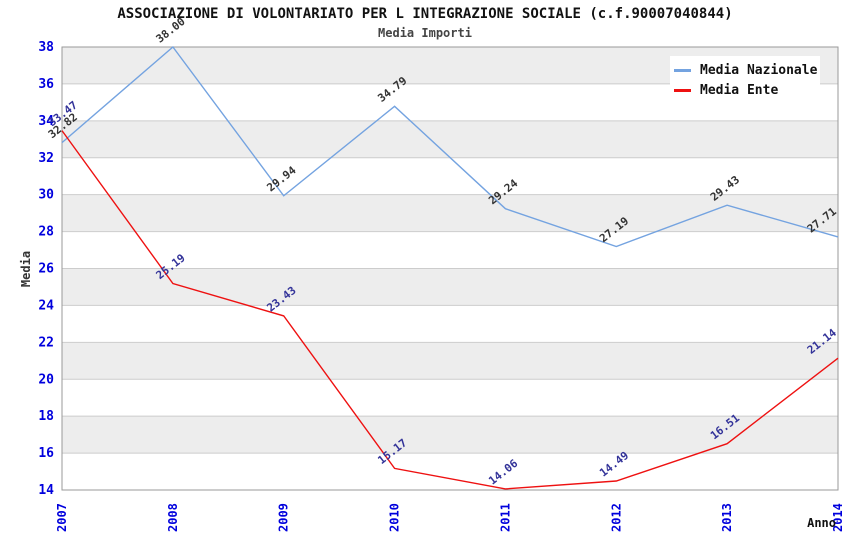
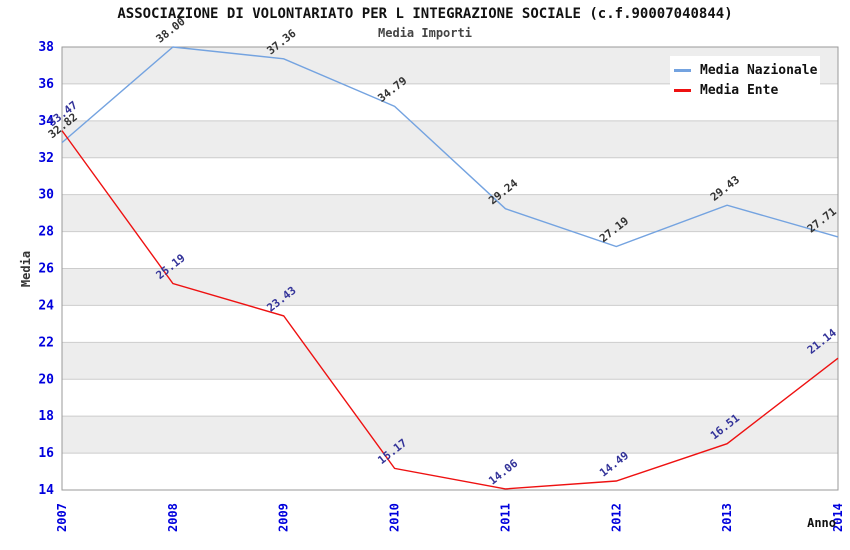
Media Nazionale/2009: 29.94 -> 37.36
